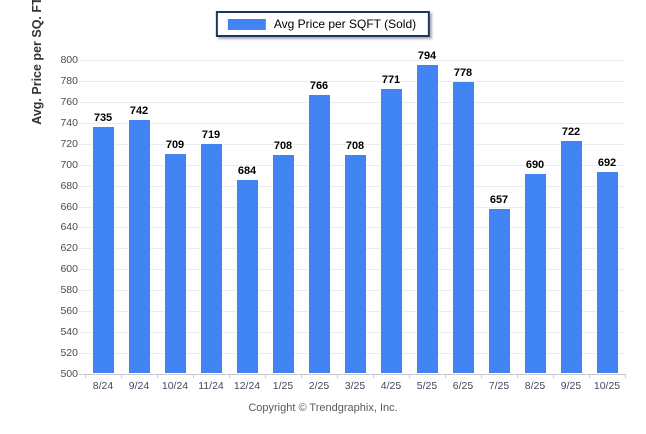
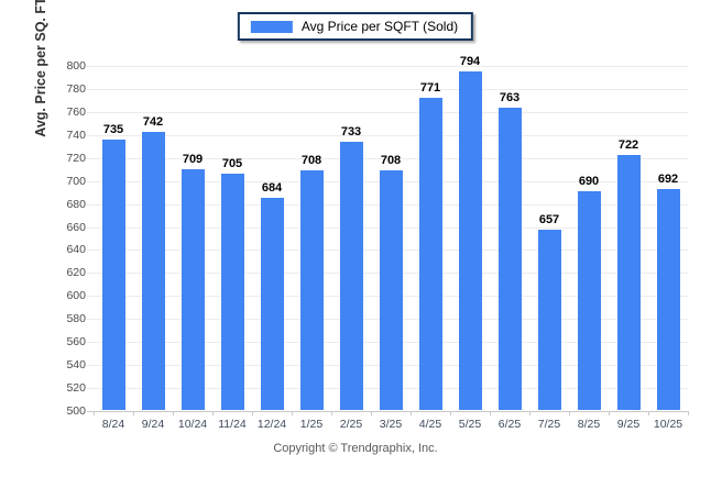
11/24: 719 -> 705
2/25: 766 -> 733
6/25: 778 -> 763
